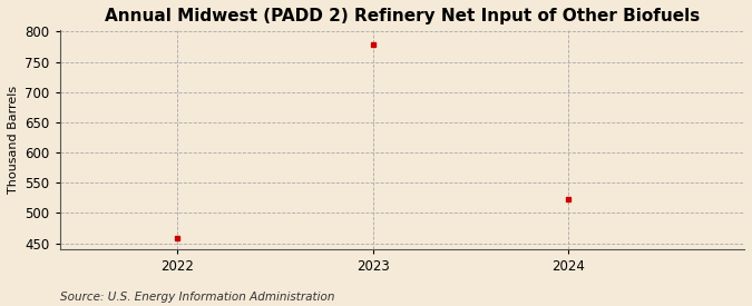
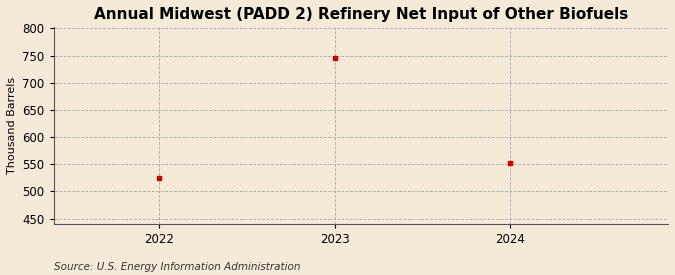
2022: 458 -> 524
2023: 779 -> 746
2024: 522 -> 552
